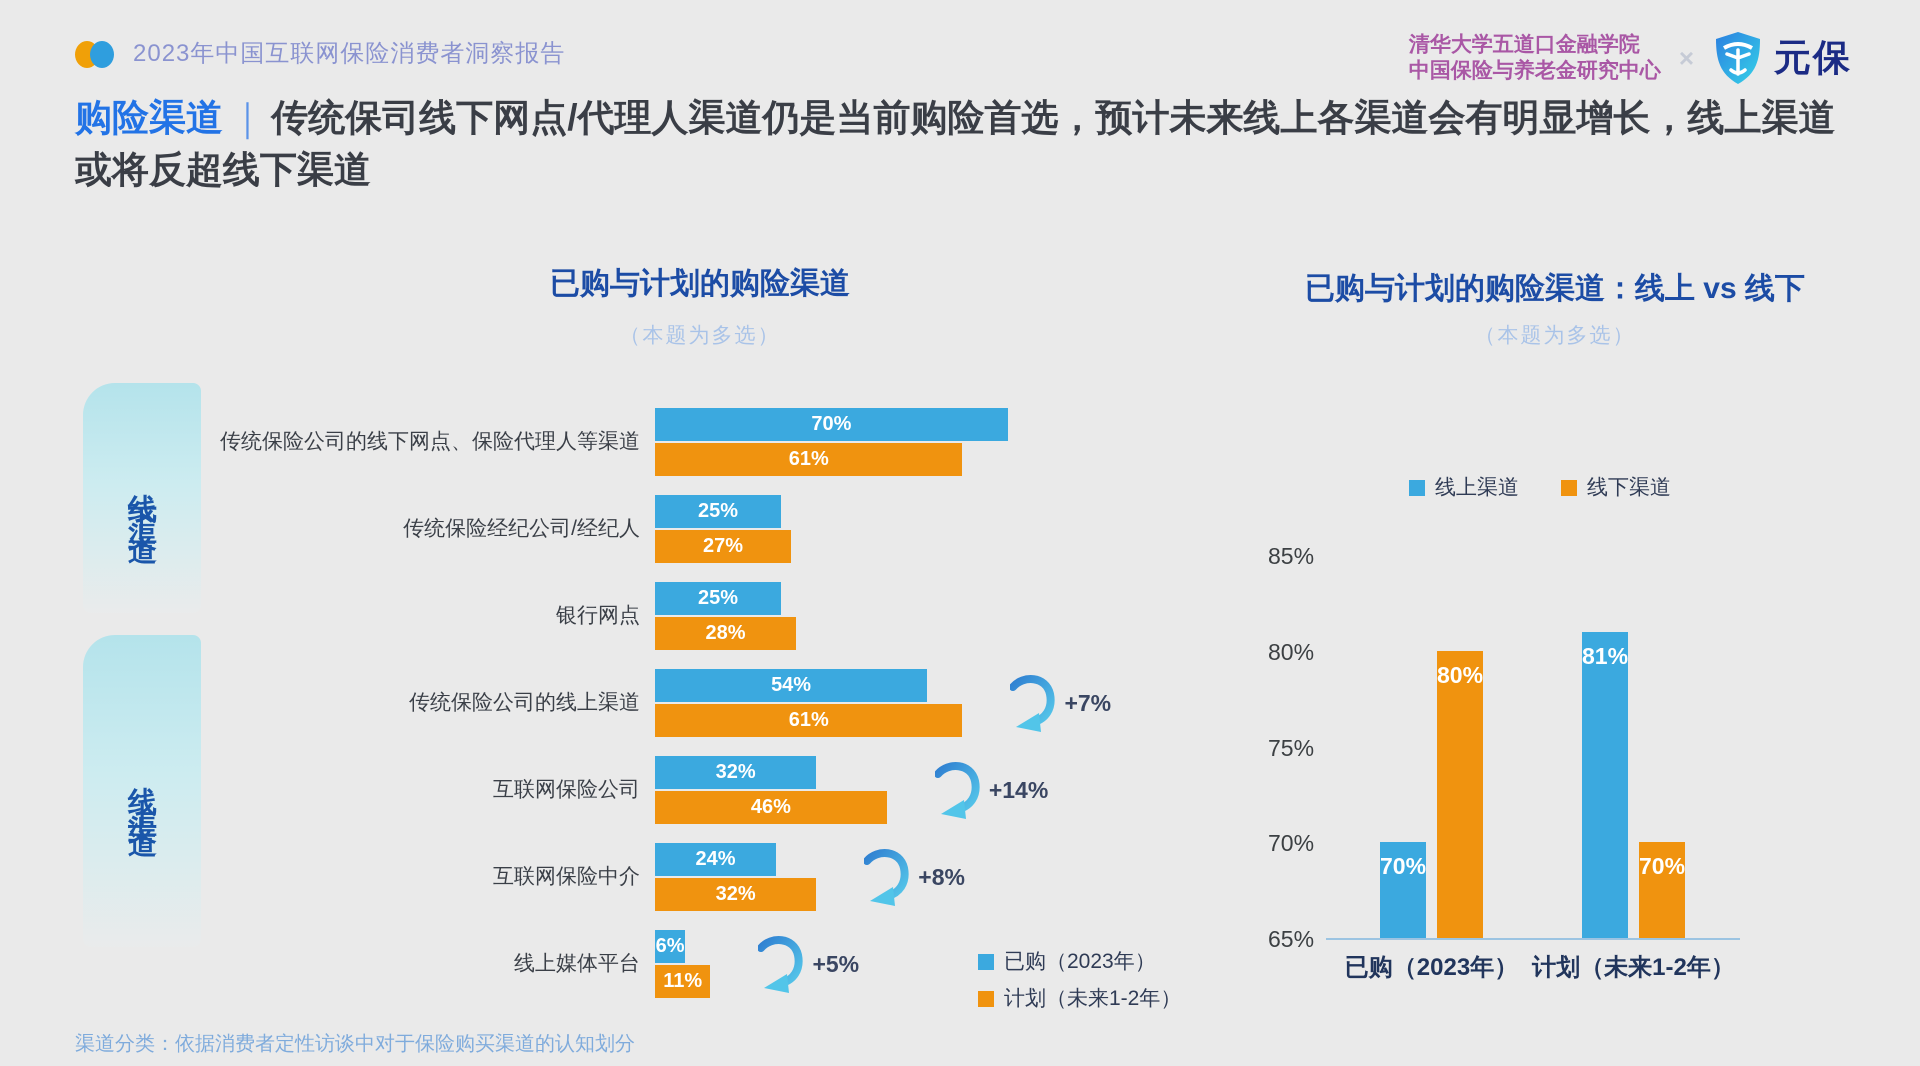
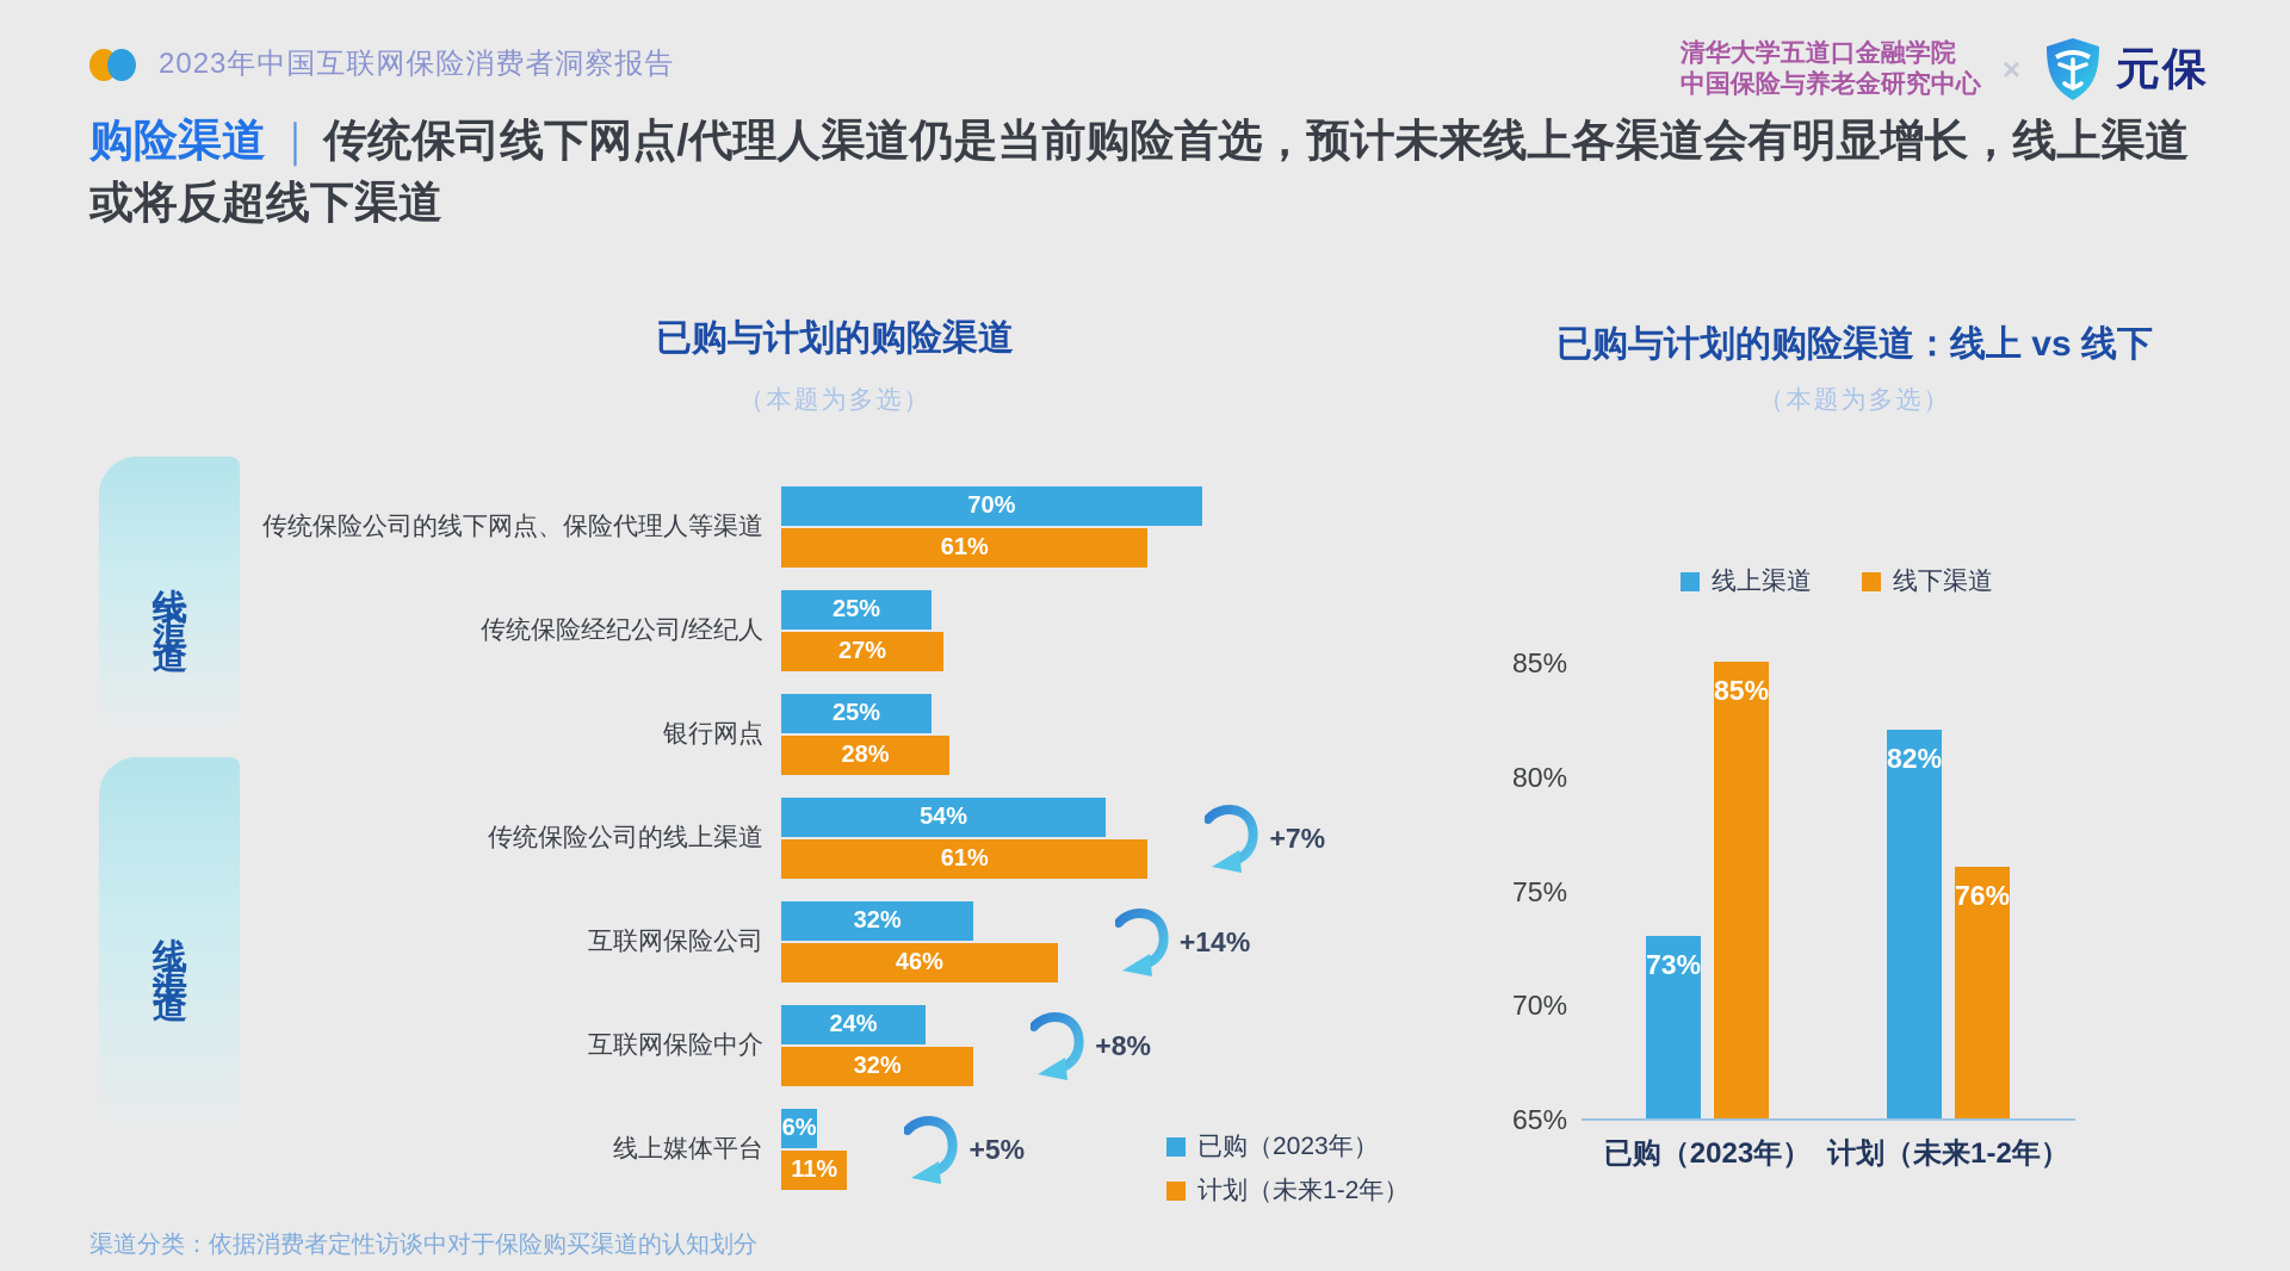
已购与计划的购险渠道：线上 vs 线下/线上渠道/已购（2023年）: 70% -> 73%
已购与计划的购险渠道：线上 vs 线下/线下渠道/已购（2023年）: 80% -> 85%
已购与计划的购险渠道：线上 vs 线下/线上渠道/计划（未来1-2年）: 81% -> 82%
已购与计划的购险渠道：线上 vs 线下/线下渠道/计划（未来1-2年）: 70% -> 76%
